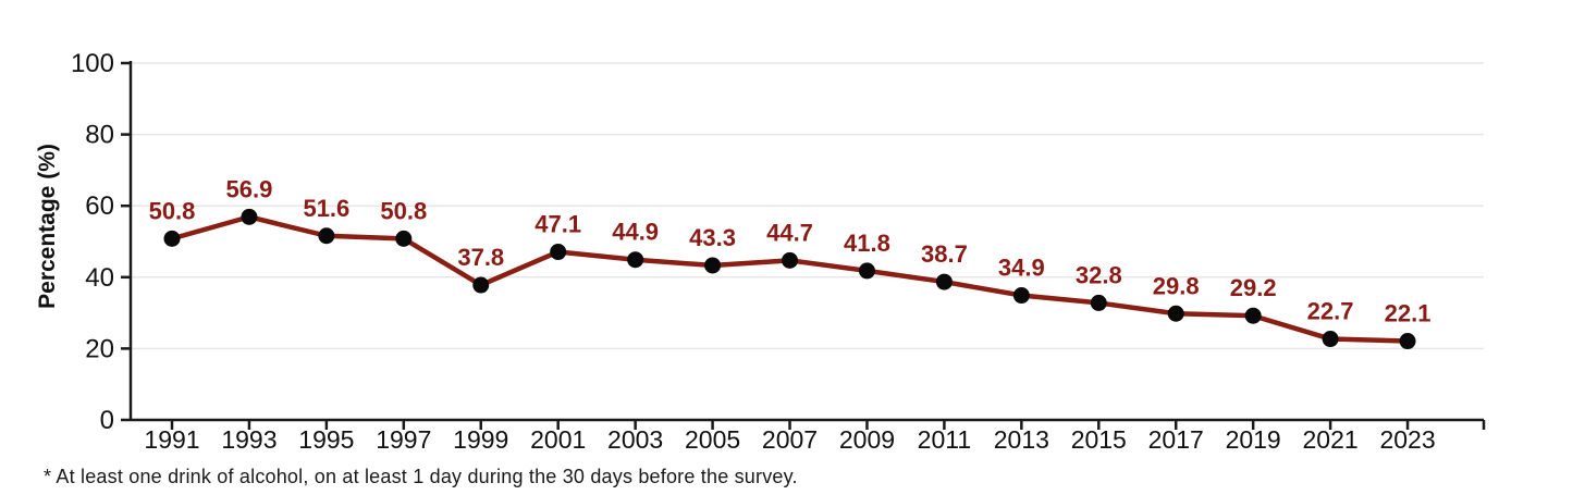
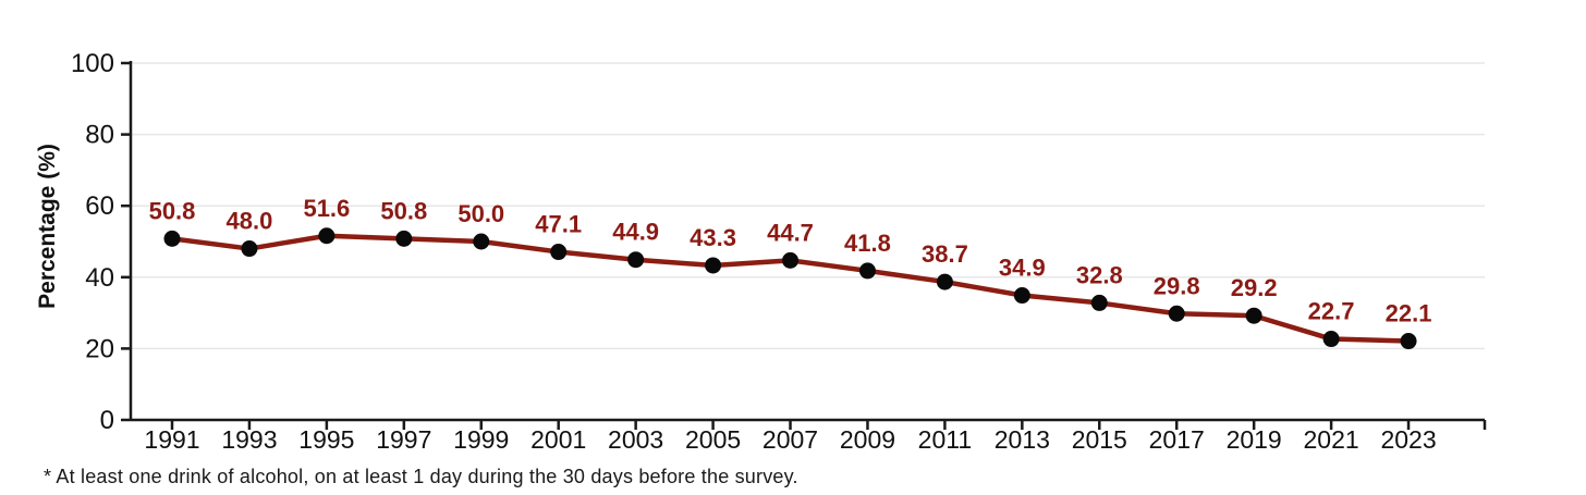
1993: 56.9 -> 48.0
1999: 37.8 -> 50.0
